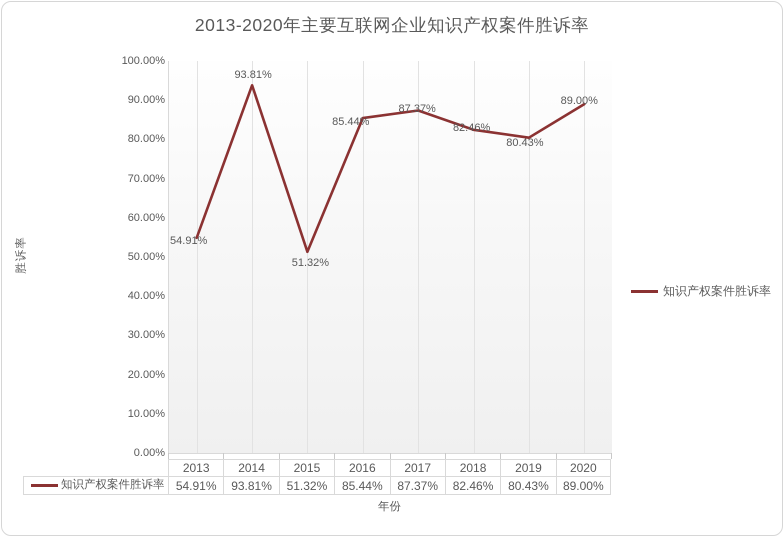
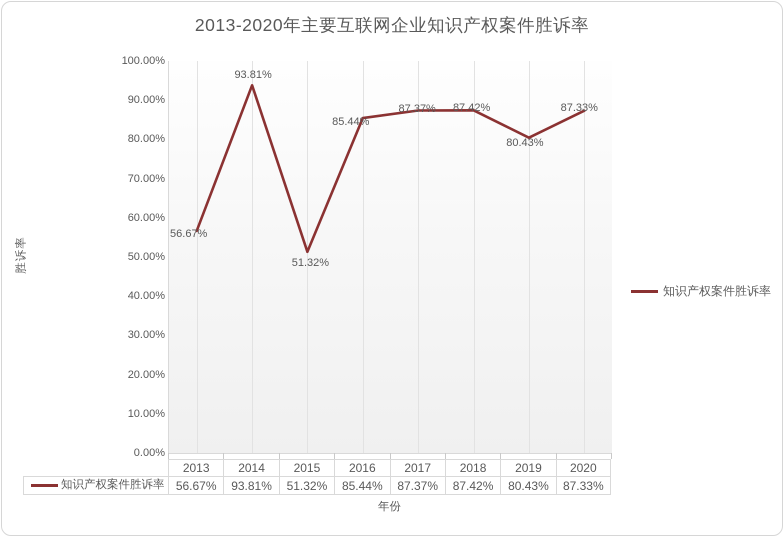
2013: 54.91% -> 56.67%
2018: 82.46% -> 87.42%
2020: 89.00% -> 87.33%
